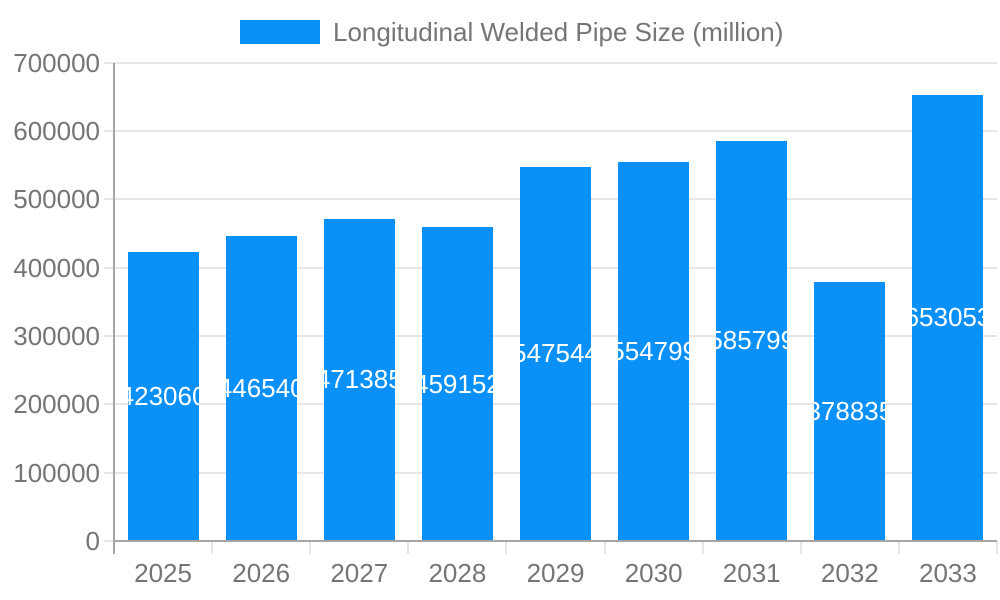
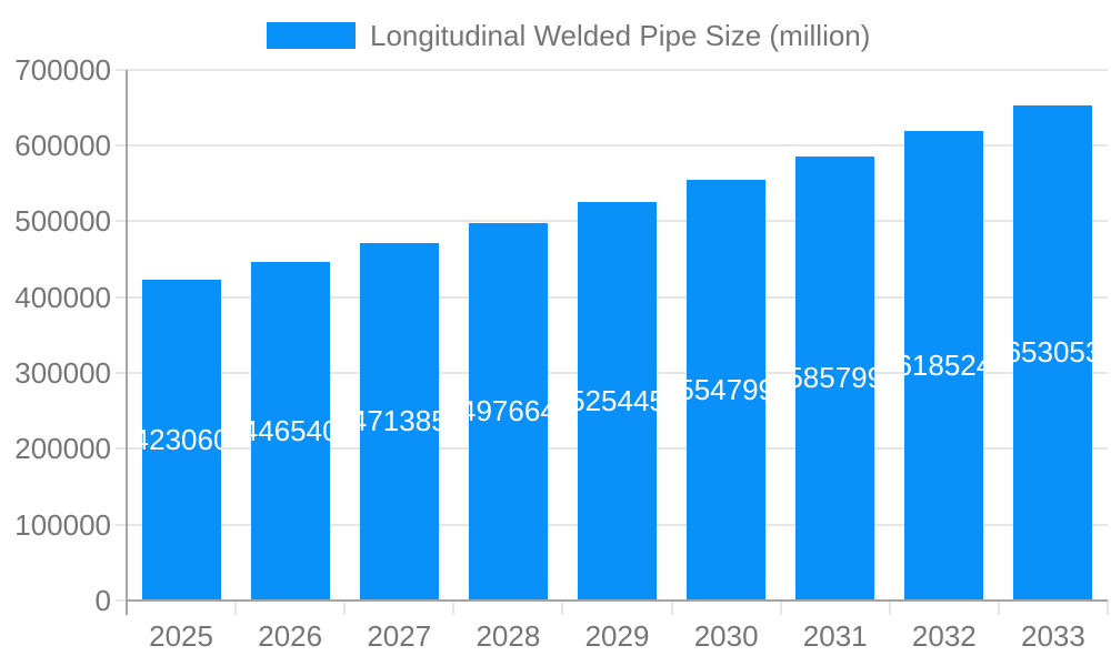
2028: 459152 -> 497664
2029: 547544 -> 525445
2032: 378835 -> 618524
